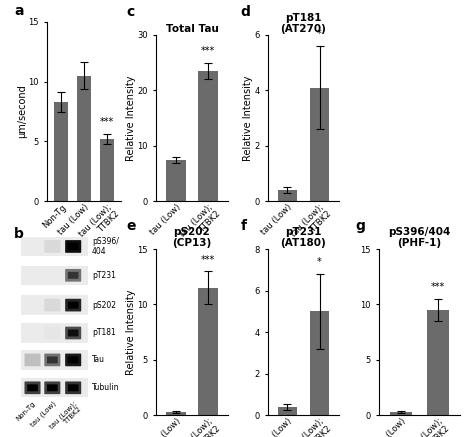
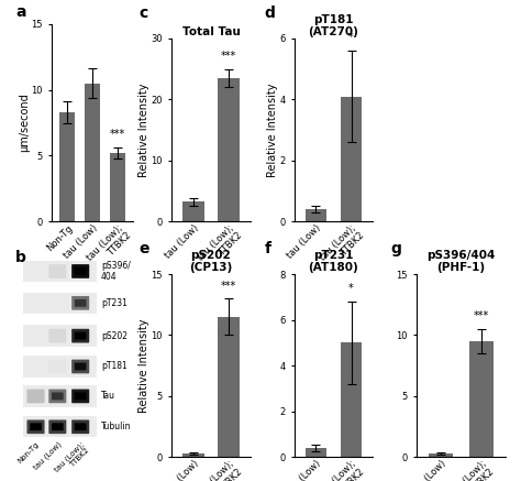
Total Tau/tau (Low): 7.4 -> 3.2
